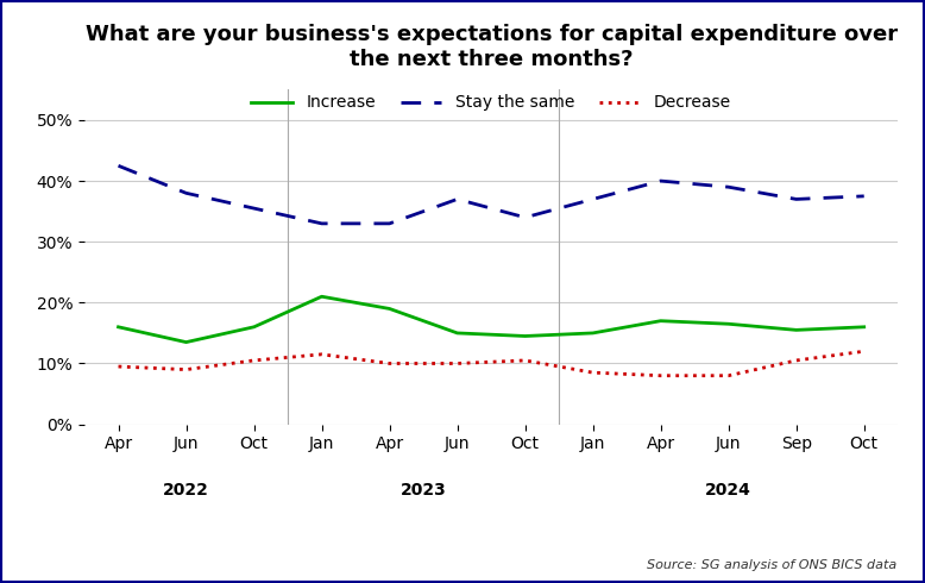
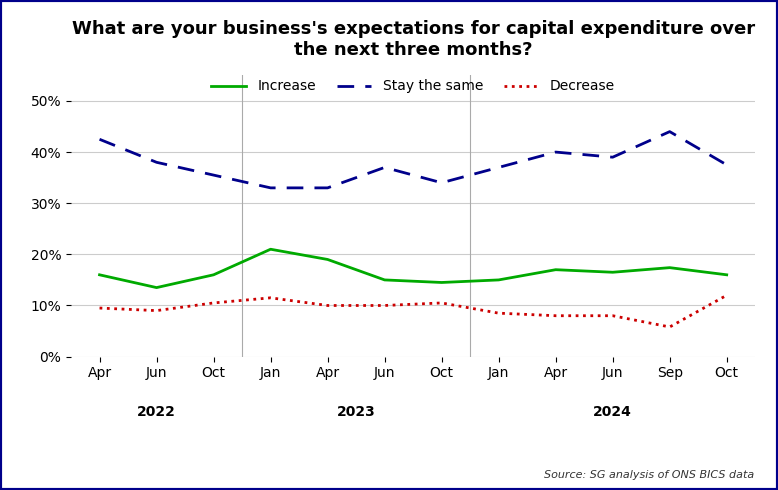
Increase/Sep: 15.5% -> 17.4%
Stay the same/Sep: 37.0% -> 44.0%
Decrease/Sep: 10.5% -> 5.8%
